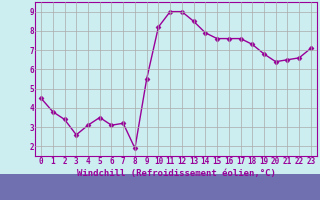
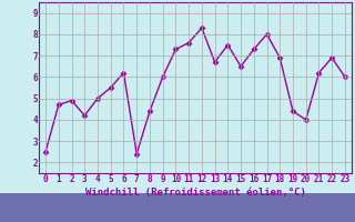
0: 4.5 -> 2.5
1: 3.8 -> 4.7
2: 3.4 -> 4.9
3: 2.6 -> 4.2
4: 3.1 -> 5.0
5: 3.5 -> 5.5
6: 3.1 -> 6.2
7: 3.2 -> 2.4
8: 1.9 -> 4.4
9: 5.5 -> 6.0
10: 8.2 -> 7.3
11: 9.0 -> 7.6
12: 9.0 -> 8.3
13: 8.5 -> 6.7
14: 7.9 -> 7.5
15: 7.6 -> 6.5
16: 7.6 -> 7.3
17: 7.6 -> 8.0
18: 7.3 -> 6.9
19: 6.8 -> 4.4
20: 6.4 -> 4.0
21: 6.5 -> 6.2
22: 6.6 -> 6.9
23: 7.1 -> 6.0
